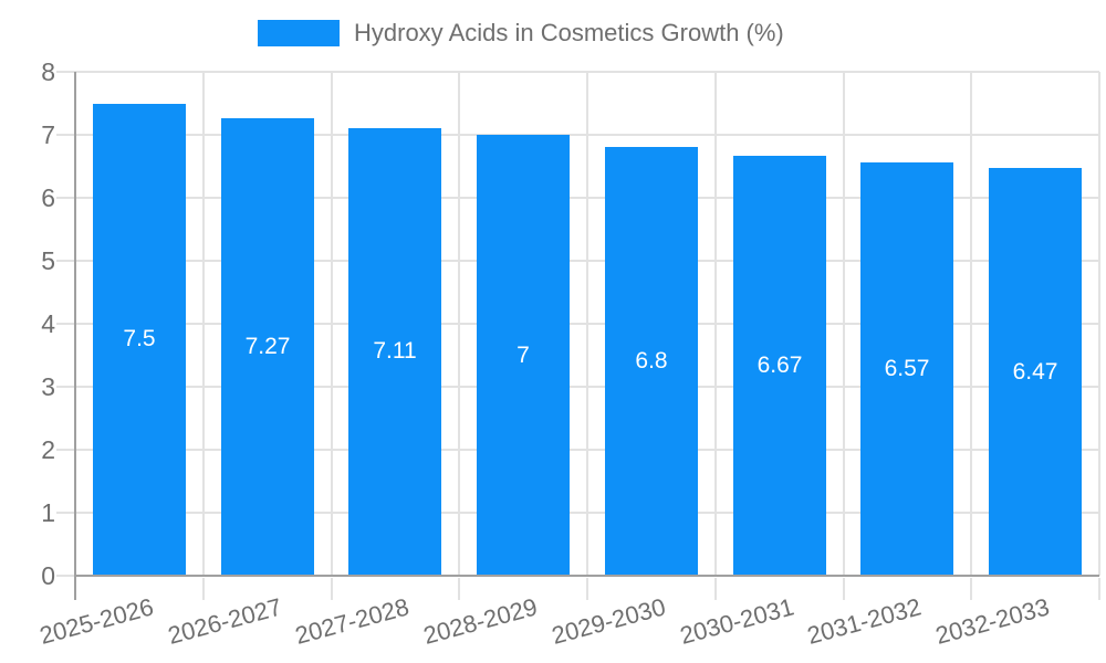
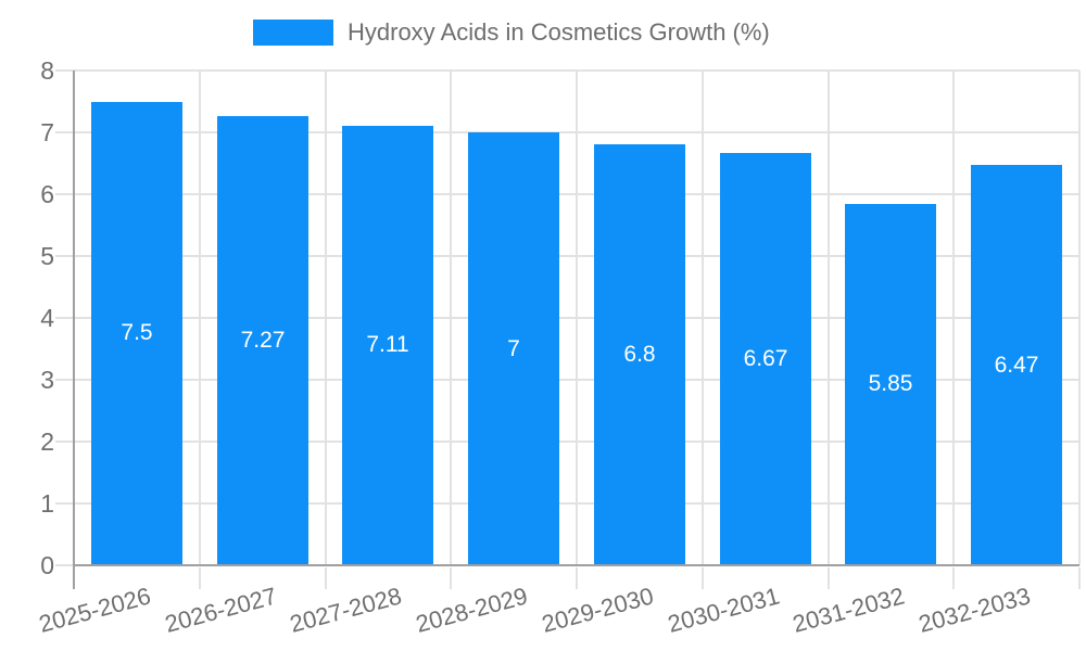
2031-2032: 6.57 -> 5.85
